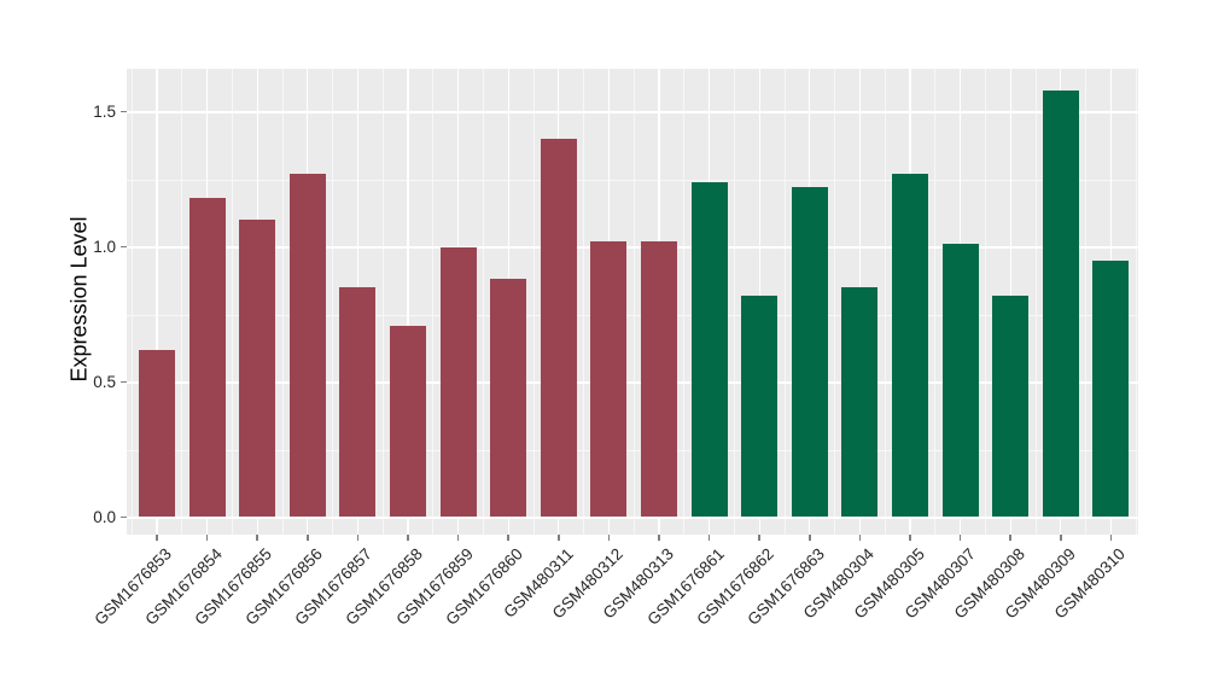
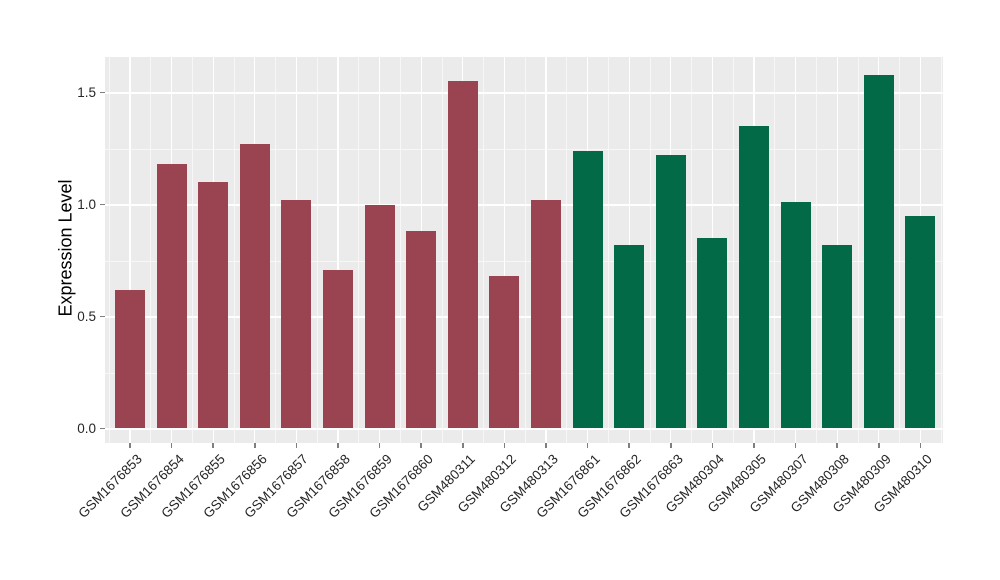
GSM1676857: 0.85 -> 1.02
GSM480311: 1.40 -> 1.55
GSM480312: 1.02 -> 0.68
GSM480305: 1.27 -> 1.35
